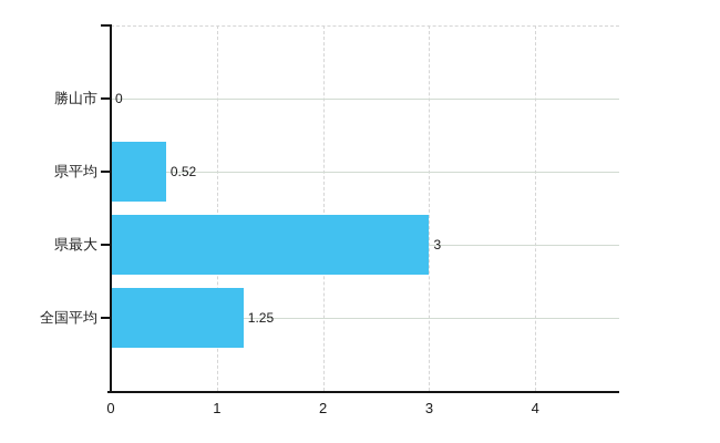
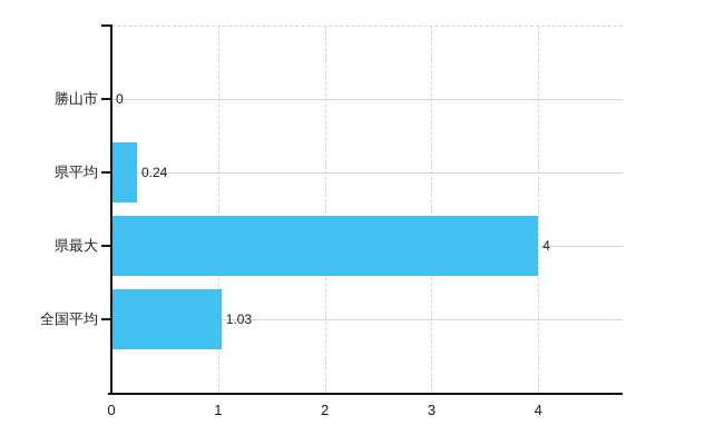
県平均: 0.52 -> 0.24
県最大: 3 -> 4
全国平均: 1.25 -> 1.03
